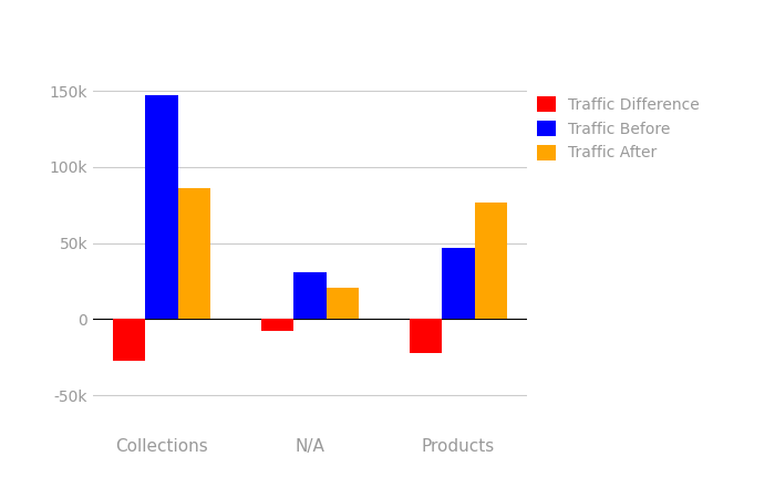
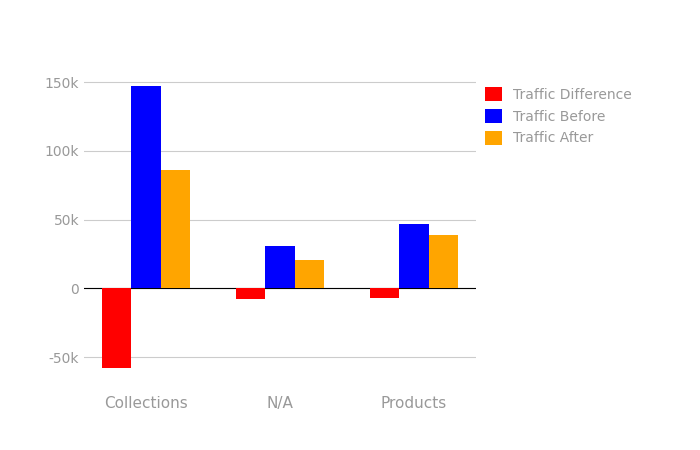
Traffic Difference/Collections: -27k -> -58k
Traffic Difference/Products: -22k -> -7k
Traffic After/Products: 77k -> 39k
